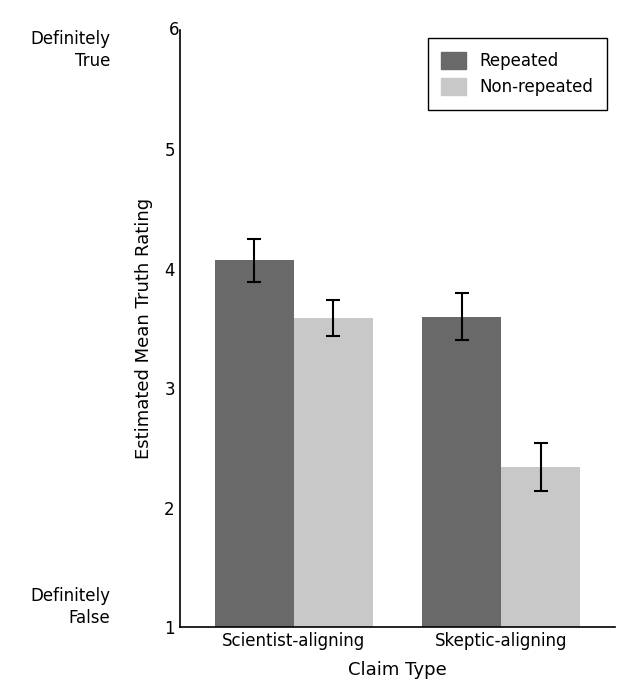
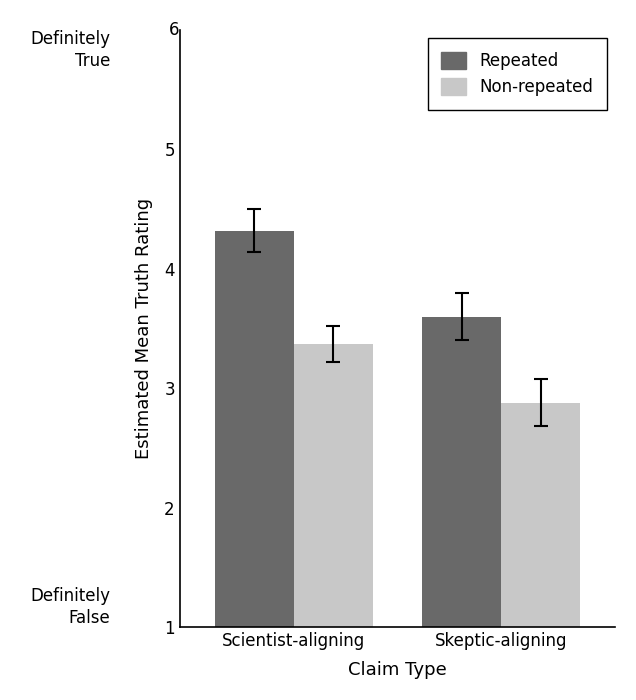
Repeated/Scientist-aligning: 4.07 -> 4.32
Non-repeated/Scientist-aligning: 3.59 -> 3.37
Non-repeated/Skeptic-aligning: 2.34 -> 2.88
